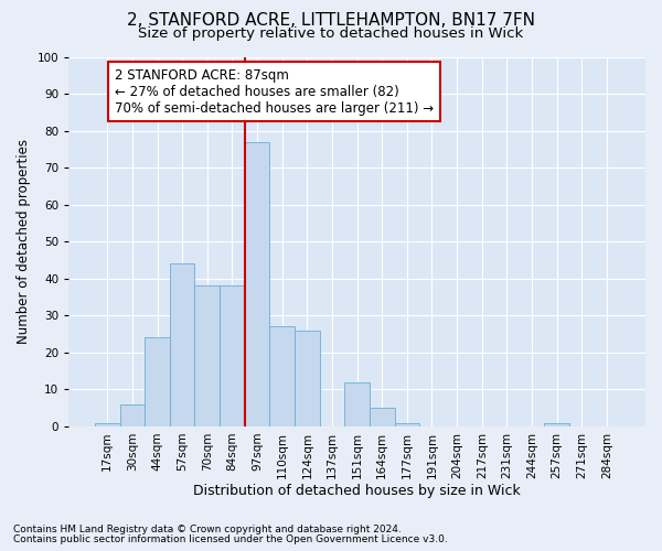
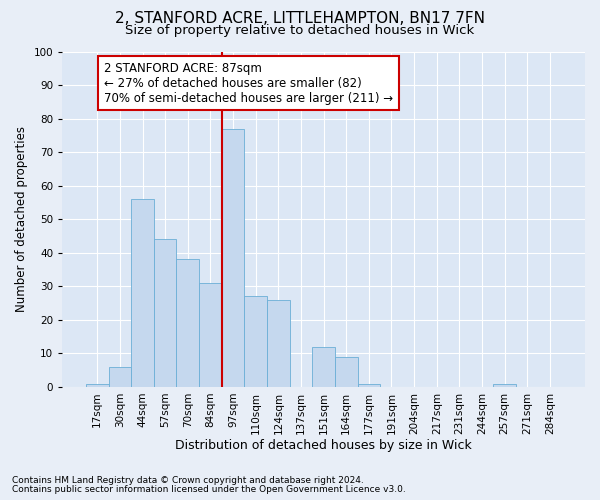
44sqm: 24 -> 56
84sqm: 38 -> 31
164sqm: 5 -> 9
